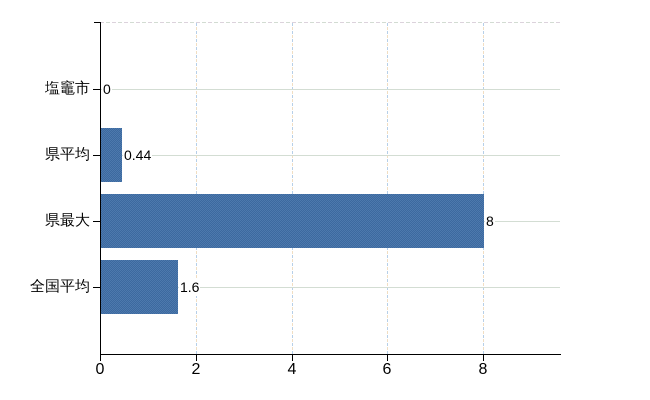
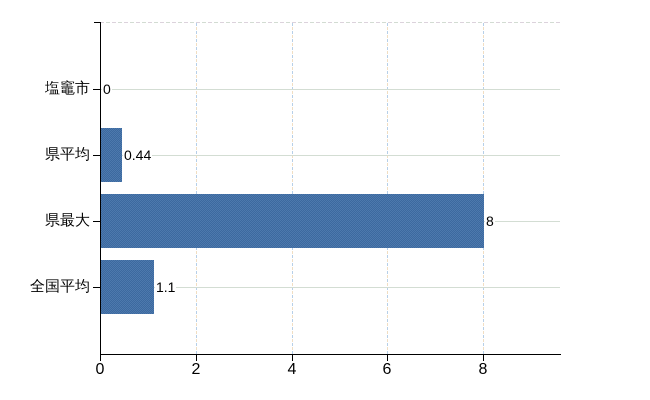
全国平均: 1.6 -> 1.1
